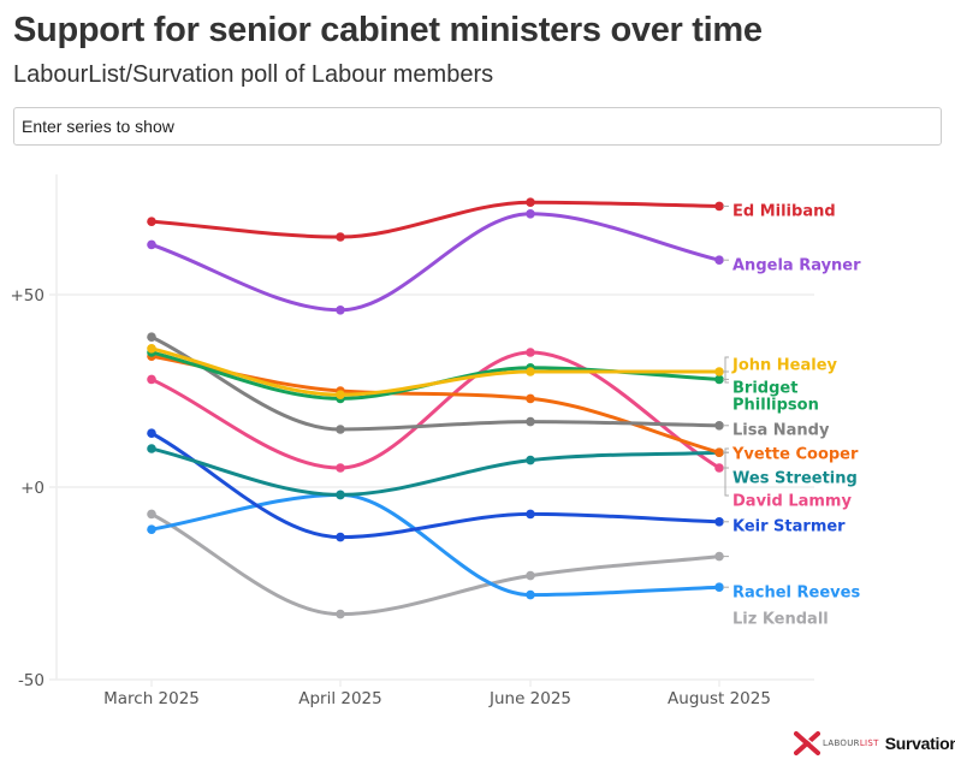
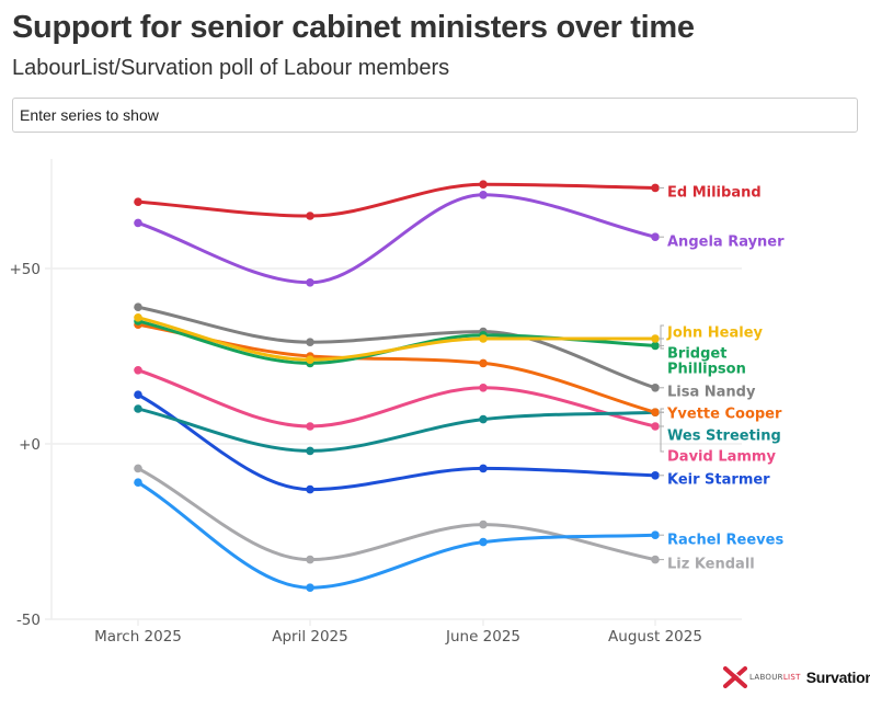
David Lammy/March 2025: 28 -> 21
Lisa Nandy/April 2025: 15 -> 29
Rachel Reeves/April 2025: -2 -> -41
Lisa Nandy/June 2025: 17 -> 32
David Lammy/June 2025: 35 -> 16
Liz Kendall/August 2025: -18 -> -33
